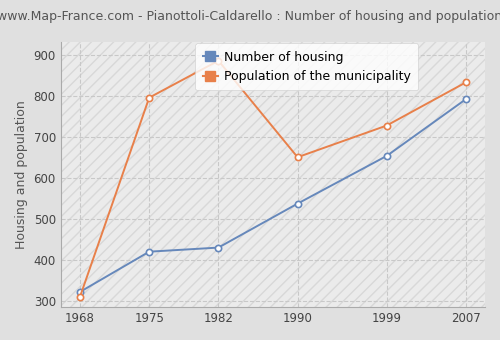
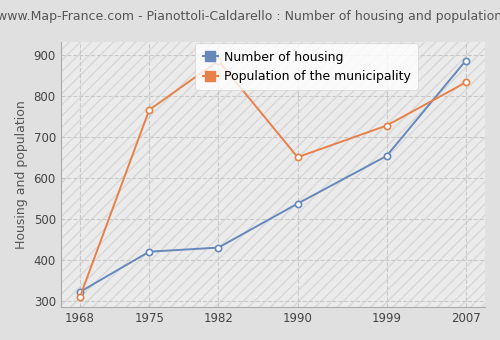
Population of the municipality/1975: 795 -> 765
Number of housing/2007: 791 -> 885
